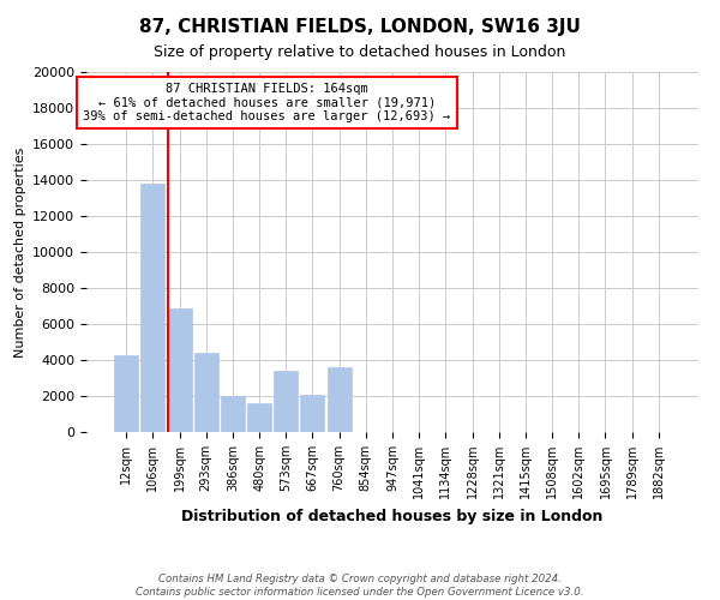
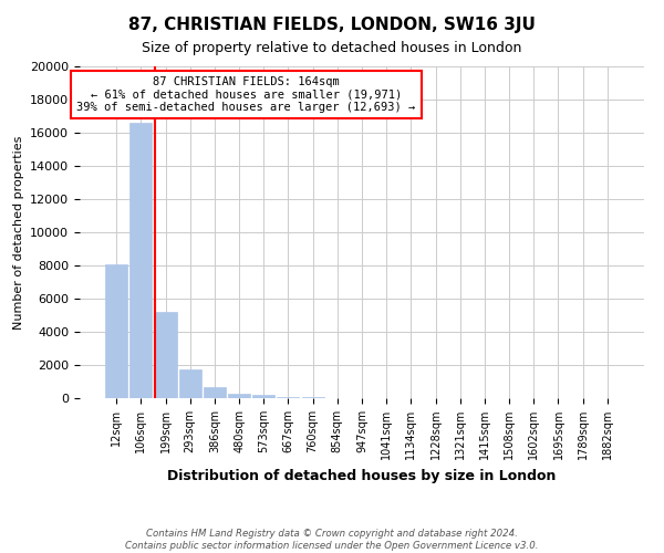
12sqm: 4300 -> 8000
106sqm: 13800 -> 16600
199sqm: 6900 -> 5200
293sqm: 4400 -> 1800
386sqm: 2000 -> 700
480sqm: 1600 -> 200
573sqm: 3400 -> 200
667sqm: 2100 -> 100
760sqm: 3600 -> 0
